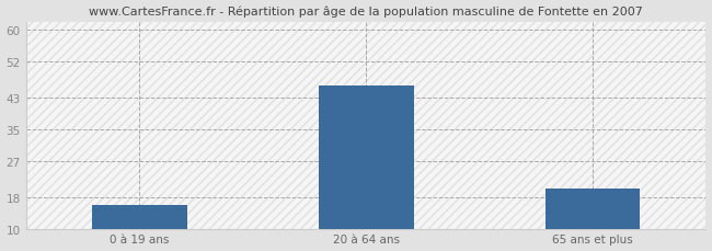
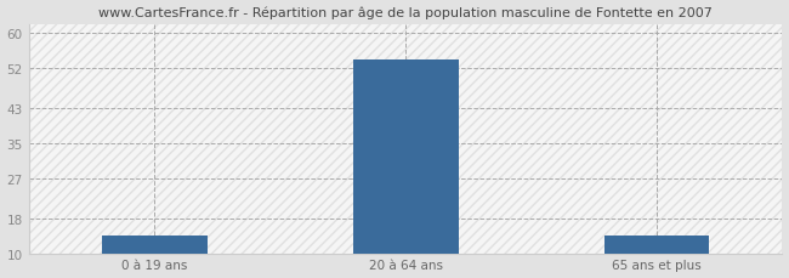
0 à 19 ans: 16 -> 14
20 à 64 ans: 46 -> 54
65 ans et plus: 20 -> 14
